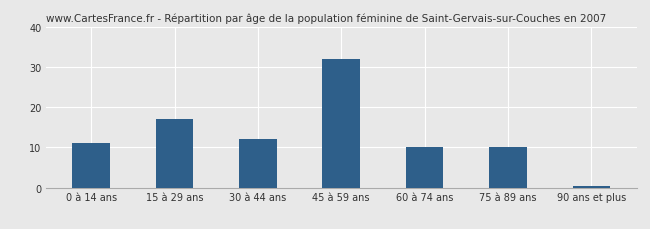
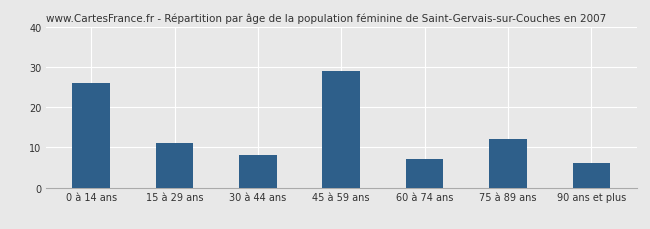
0 à 14 ans: 11.0 -> 26.0
15 à 29 ans: 17.0 -> 11.0
30 à 44 ans: 12.0 -> 8.0
45 à 59 ans: 32.0 -> 29.0
60 à 74 ans: 10.0 -> 7.0
75 à 89 ans: 10.0 -> 12.0
90 ans et plus: 0.5 -> 6.0
